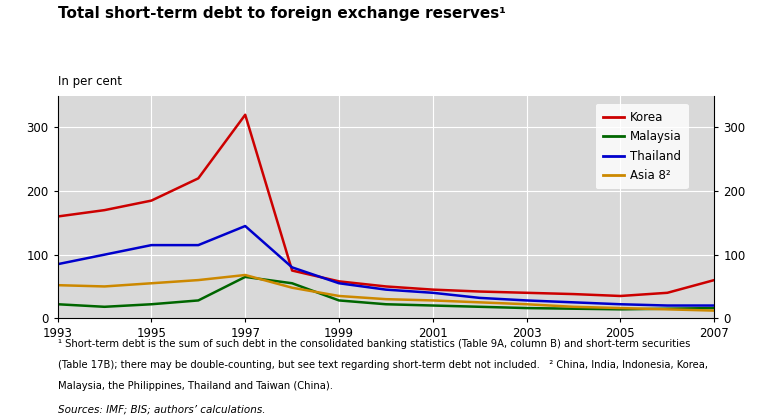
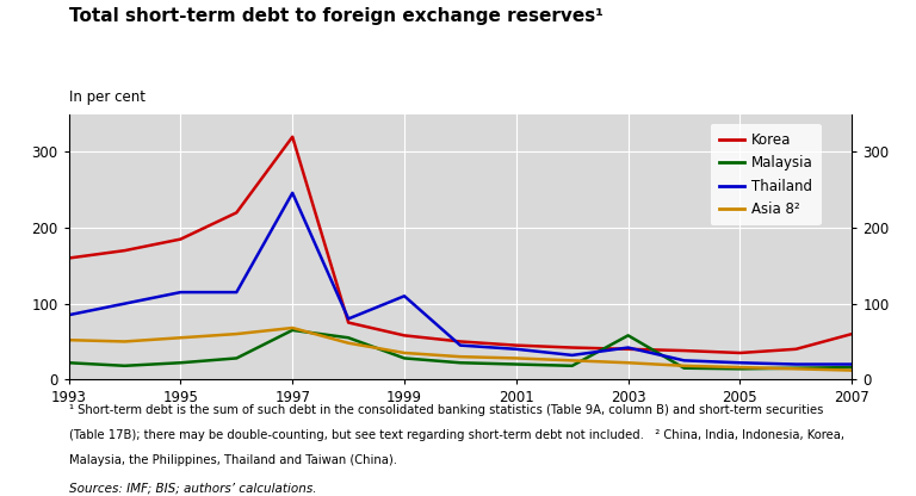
Thailand/1997: 145 -> 246
Thailand/1999: 55 -> 110
Malaysia/2003: 16 -> 58
Thailand/2003: 28 -> 42
